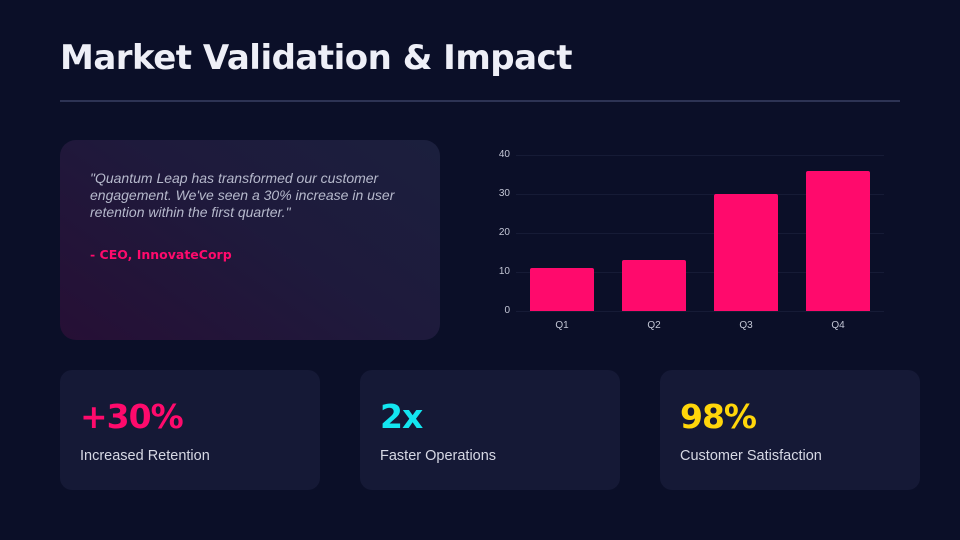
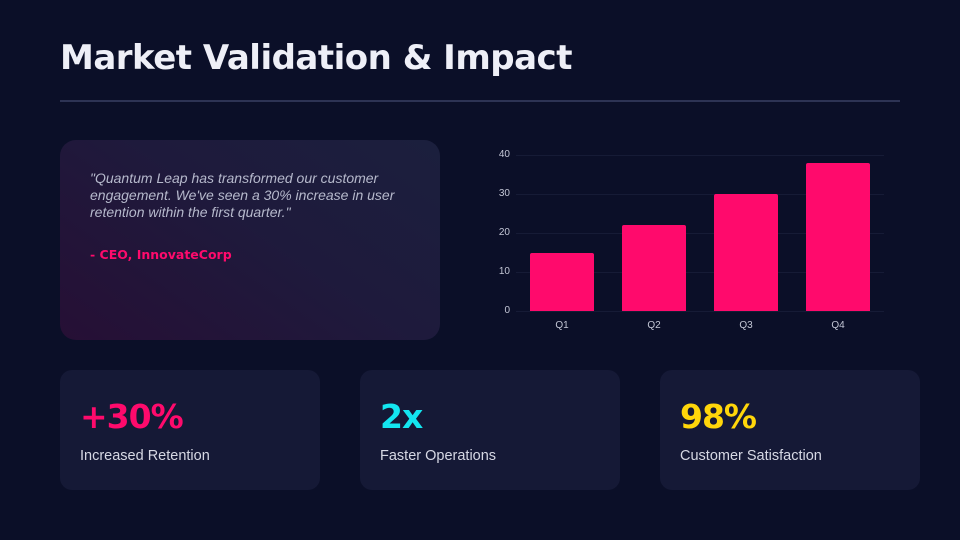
Q1: 11 -> 15
Q2: 13 -> 22
Q4: 36 -> 38
